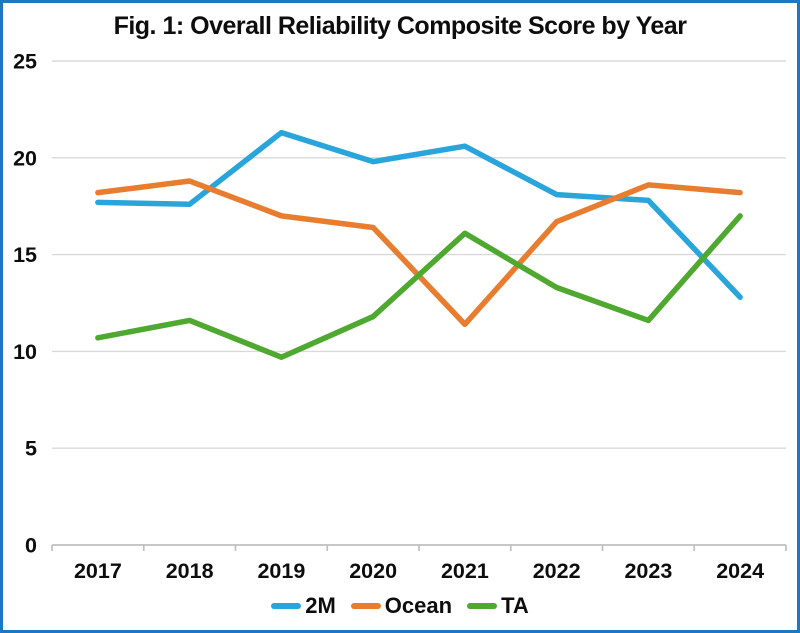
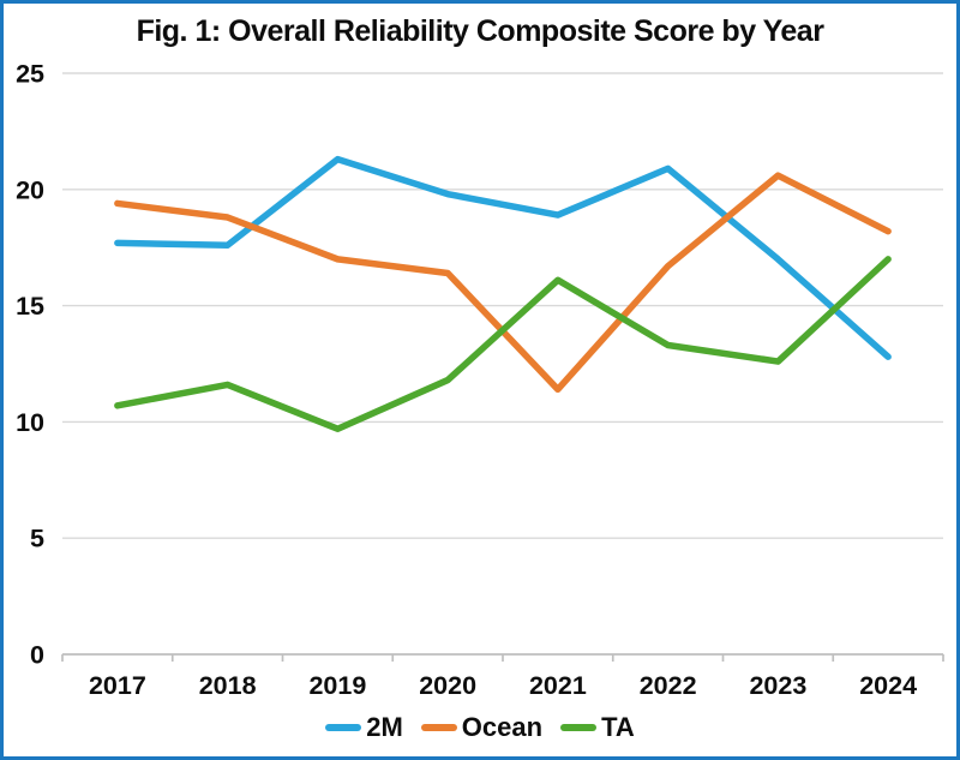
Ocean/2017: 18.2 -> 19.4
2M/2021: 20.6 -> 18.9
2M/2022: 18.1 -> 20.9
2M/2023: 17.8 -> 17.0
Ocean/2023: 18.6 -> 20.6
TA/2023: 11.6 -> 12.6
